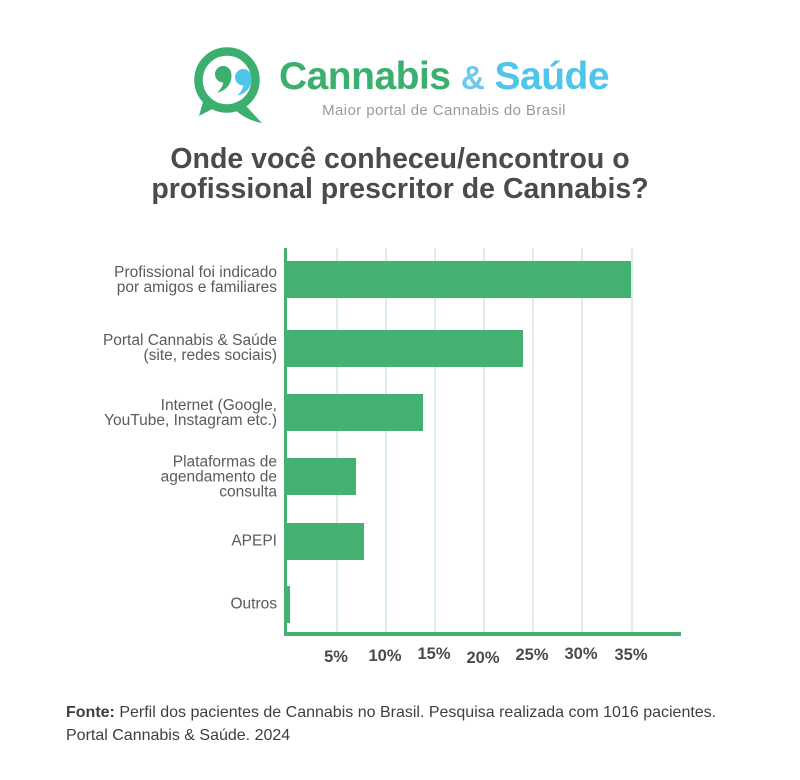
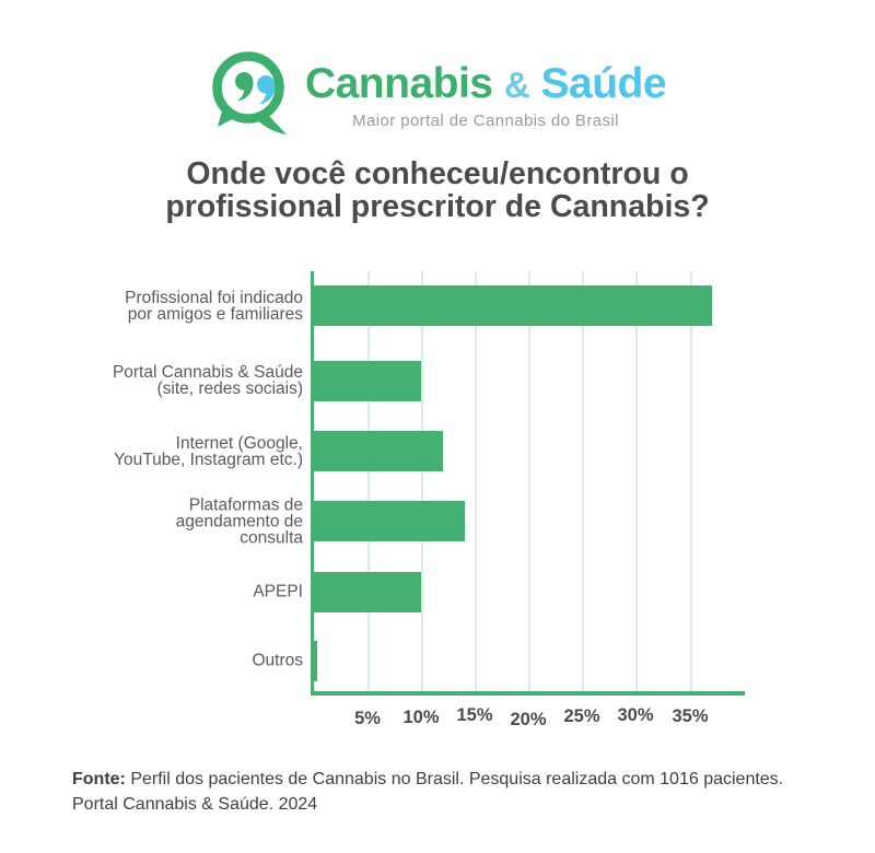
Profissional foi indicado por amigos e familiares: 35% -> 37%
Portal Cannabis & Saúde (site, redes sociais): 24% -> 10%
Internet (Google, YouTube, Instagram etc.): 14% -> 12%
Plataformas de agendamento de consulta: 7% -> 14%
APEPI: 8% -> 10%
